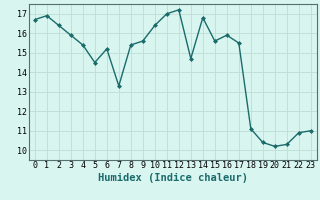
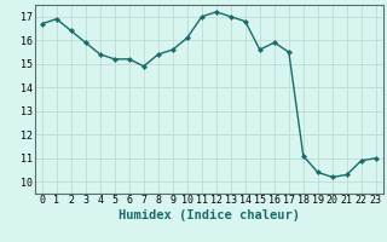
5: 14.5 -> 15.2
7: 13.3 -> 14.9
10: 16.4 -> 16.1
13: 14.7 -> 17.0
